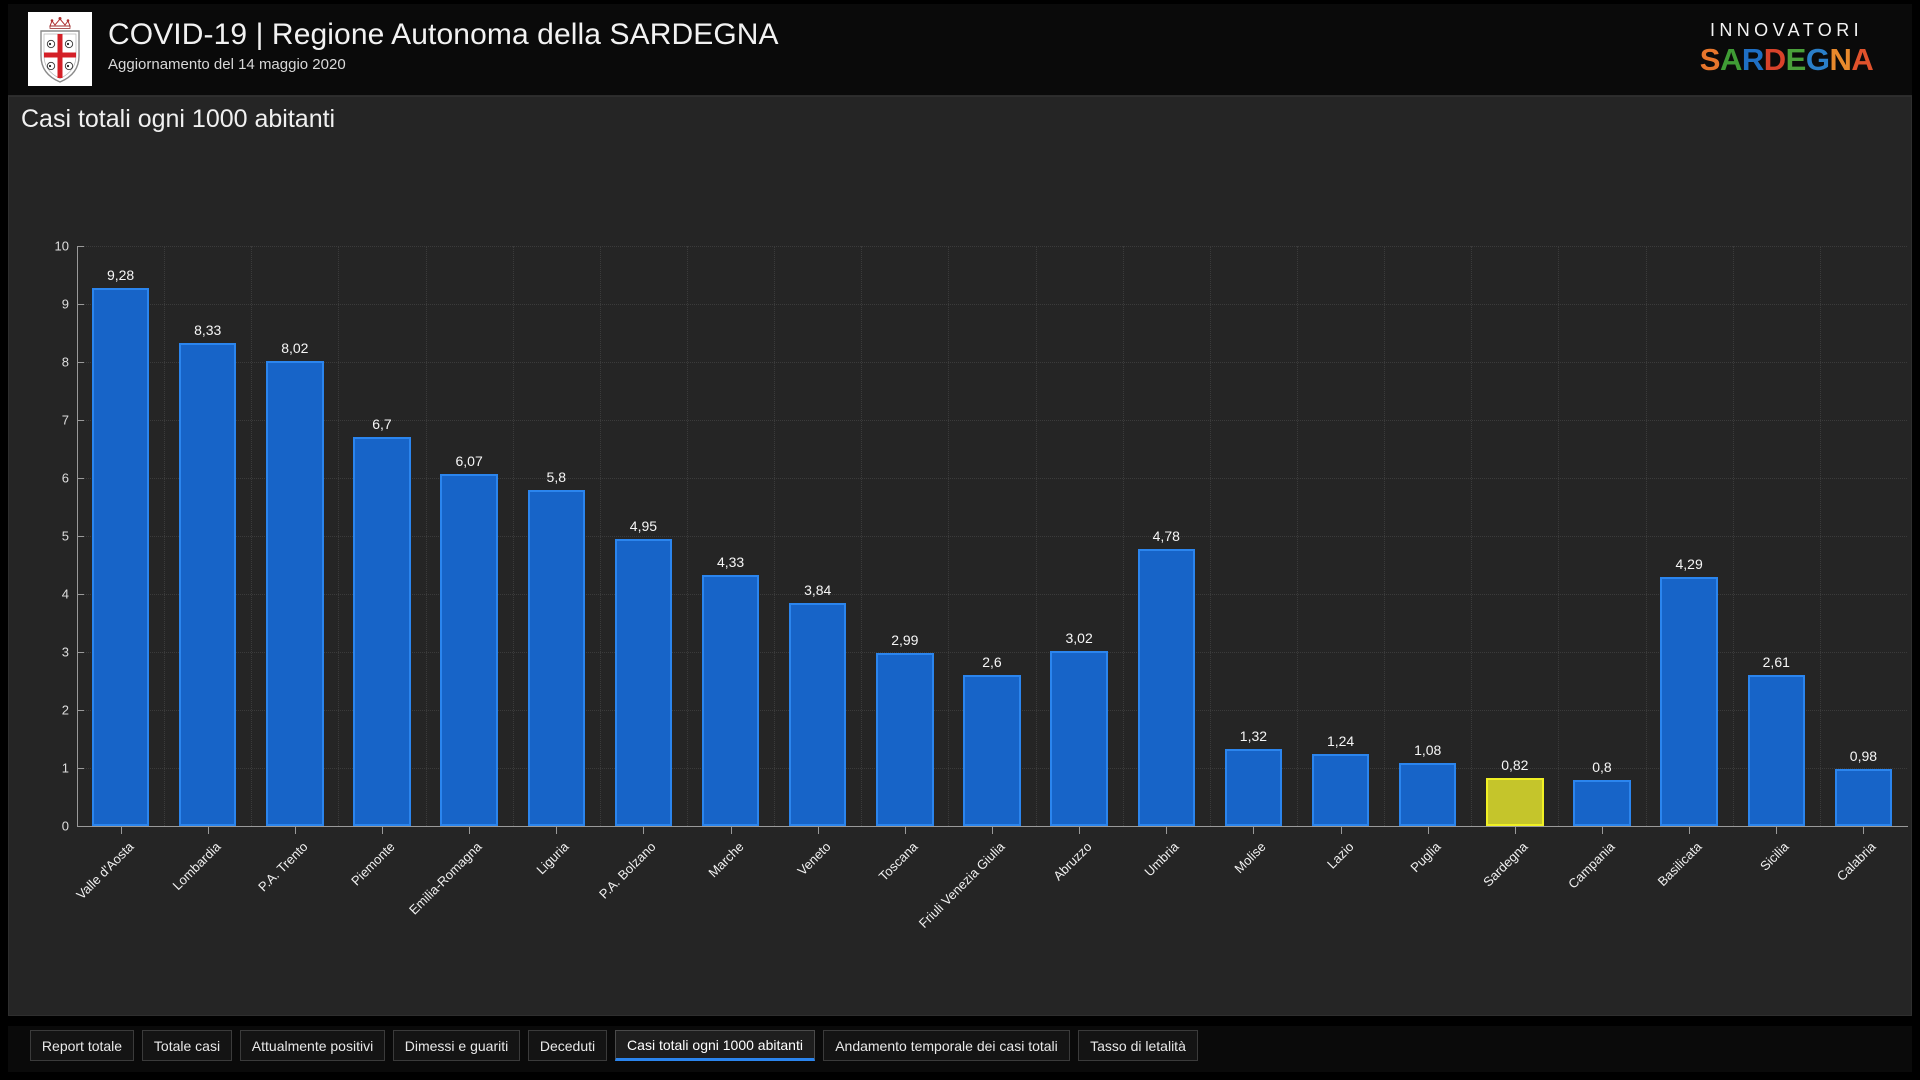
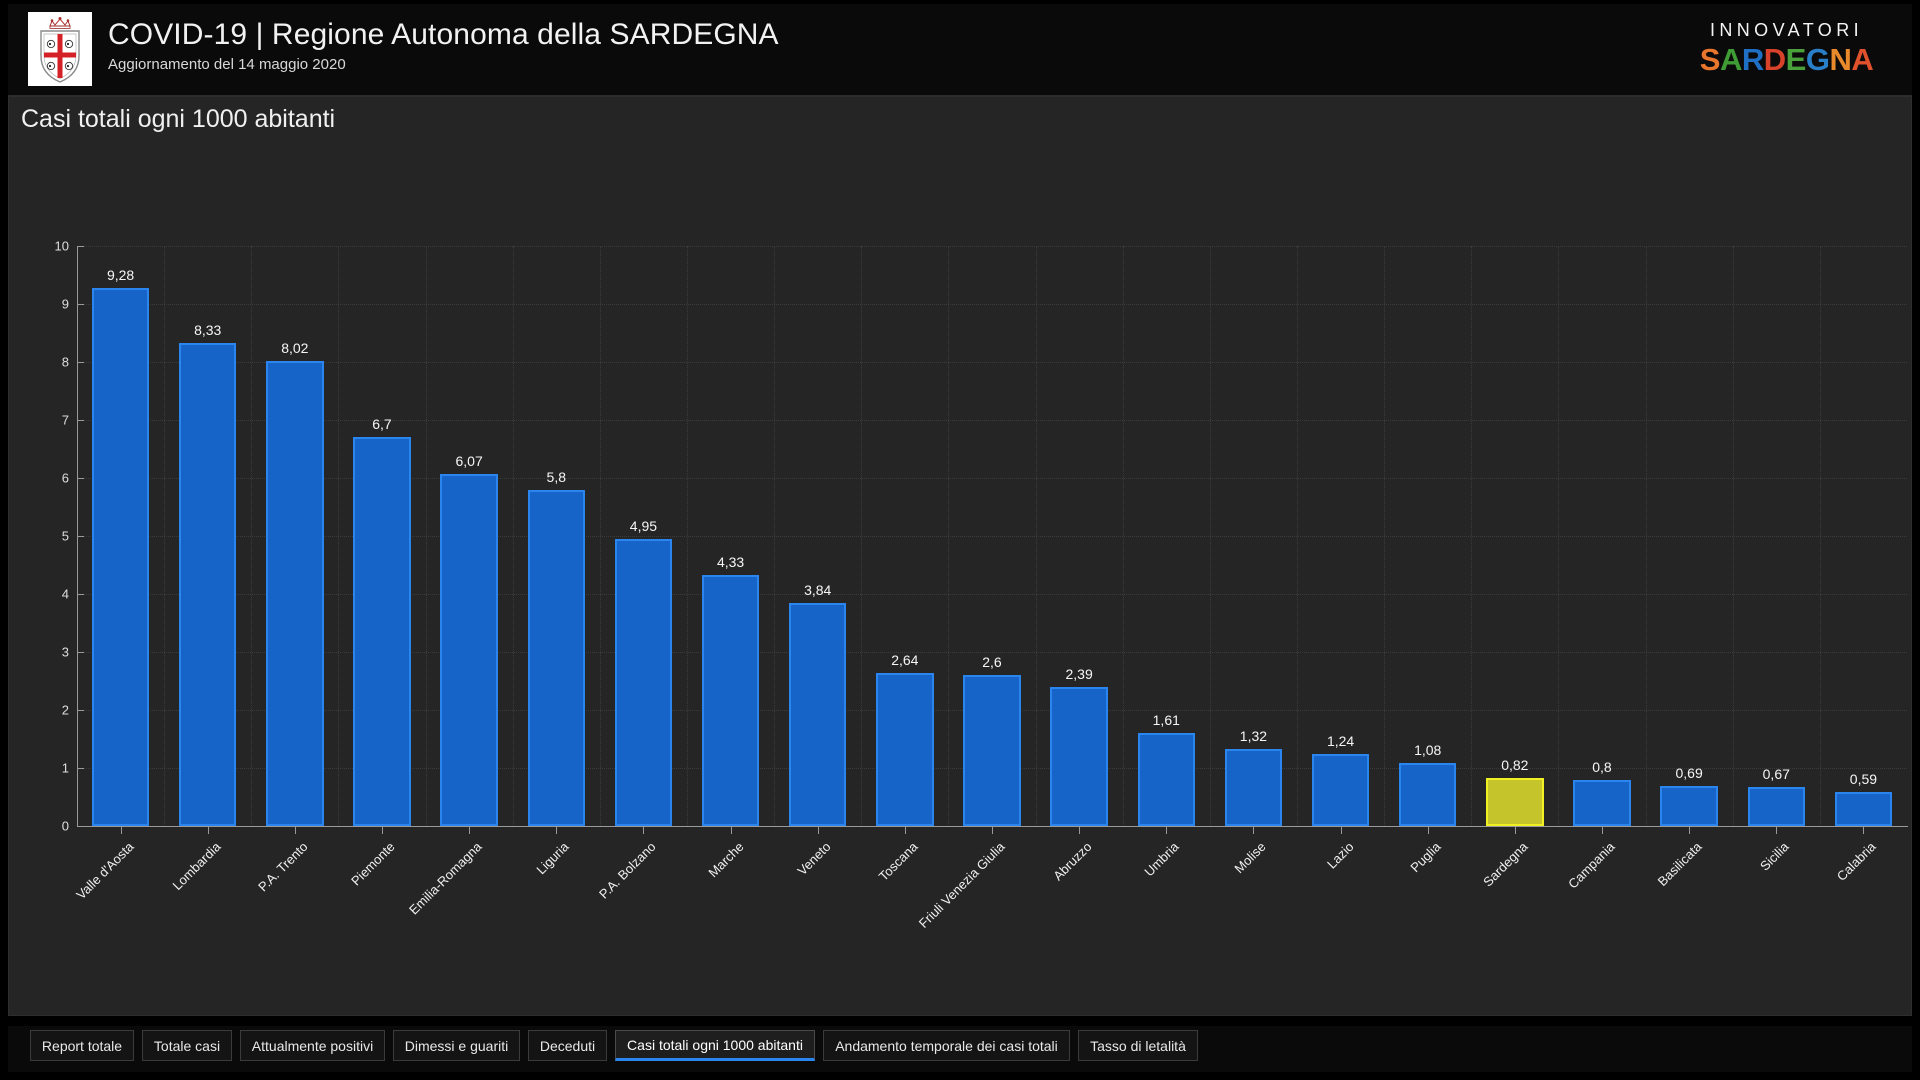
Toscana: 2,99 -> 2,64
Abruzzo: 3,02 -> 2,39
Umbria: 4,78 -> 1,61
Basilicata: 4,29 -> 0,69
Sicilia: 2,61 -> 0,67
Calabria: 0,98 -> 0,59
